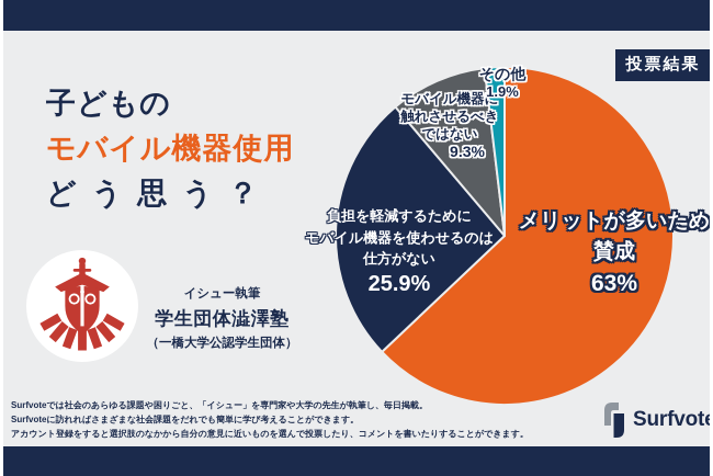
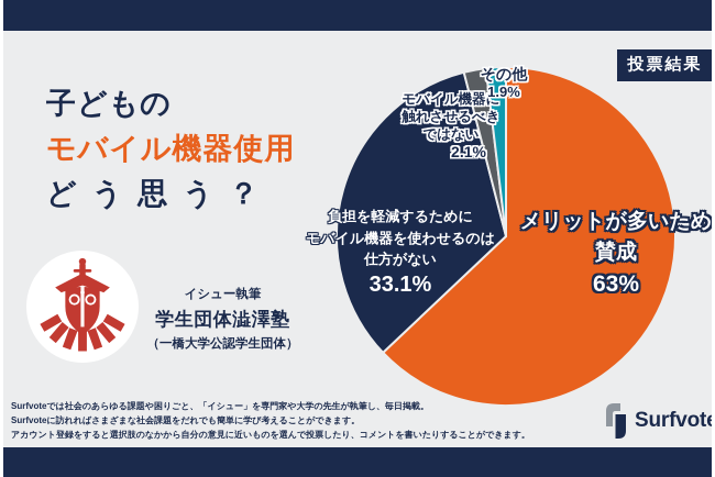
負担を軽減するためにモバイル機器を使わせるのは仕方がない: 25.9% -> 33.1%
モバイル機器に触れさせるべきではない: 9.3% -> 2.1%
